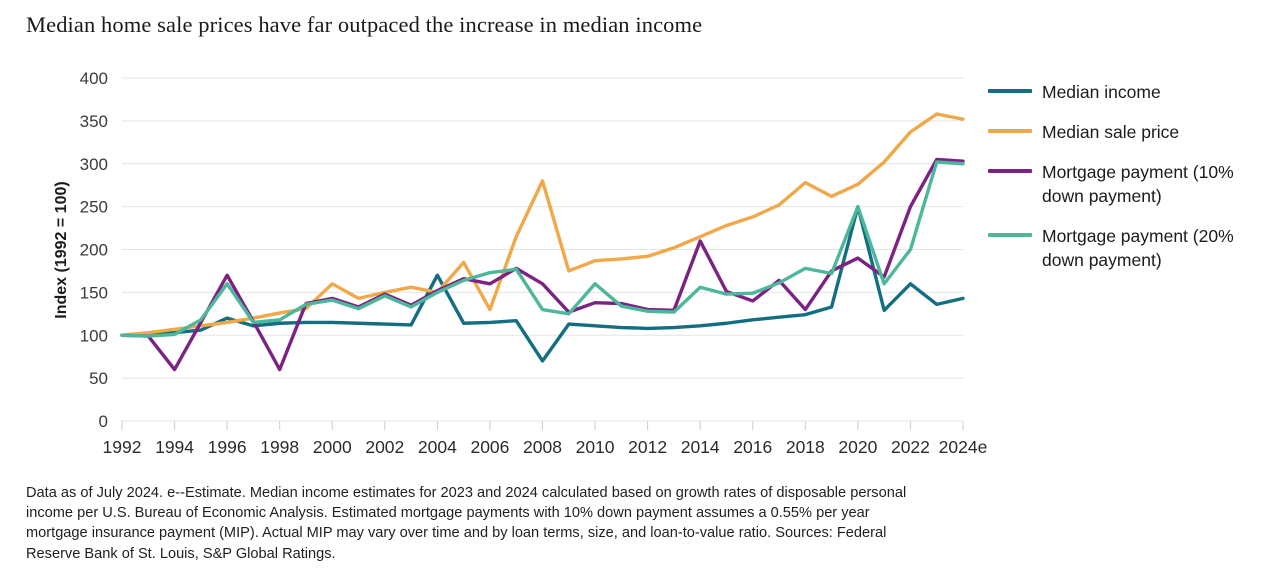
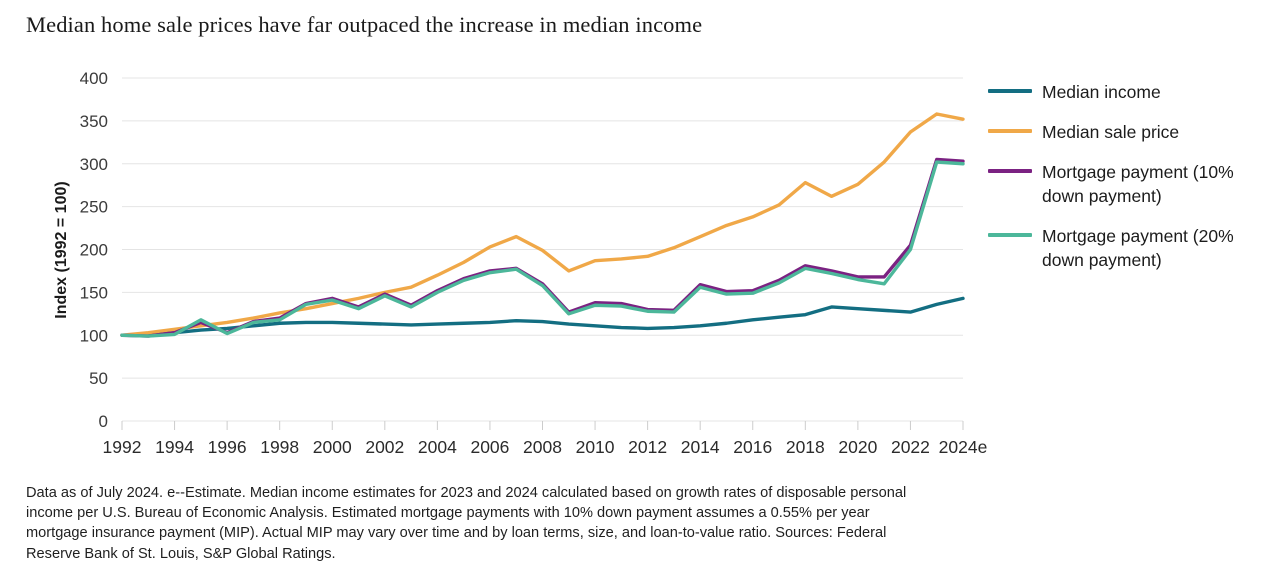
Mortgage payment (10% down payment)/1994: 60 -> 100
Median income/1996: 120 -> 110
Mortgage payment (10% down payment)/1996: 170 -> 100
Mortgage payment (20% down payment)/1996: 160 -> 100
Mortgage payment (10% down payment)/1998: 60 -> 120
Median sale price/2000: 160 -> 140
Median income/2004: 170 -> 110
Median sale price/2004: 150 -> 170
Median sale price/2006: 130 -> 200
Mortgage payment (10% down payment)/2006: 160 -> 180
Median income/2008: 70 -> 120
Median sale price/2008: 280 -> 200
Mortgage payment (20% down payment)/2008: 130 -> 160
Mortgage payment (20% down payment)/2010: 160 -> 140
Mortgage payment (10% down payment)/2014: 210 -> 160
Mortgage payment (10% down payment)/2016: 140 -> 150
Mortgage payment (10% down payment)/2018: 130 -> 180
Median income/2020: 250 -> 130
Mortgage payment (10% down payment)/2020: 190 -> 170
Mortgage payment (20% down payment)/2020: 250 -> 160
Median income/2022: 160 -> 130
Mortgage payment (10% down payment)/2022: 250 -> 200
